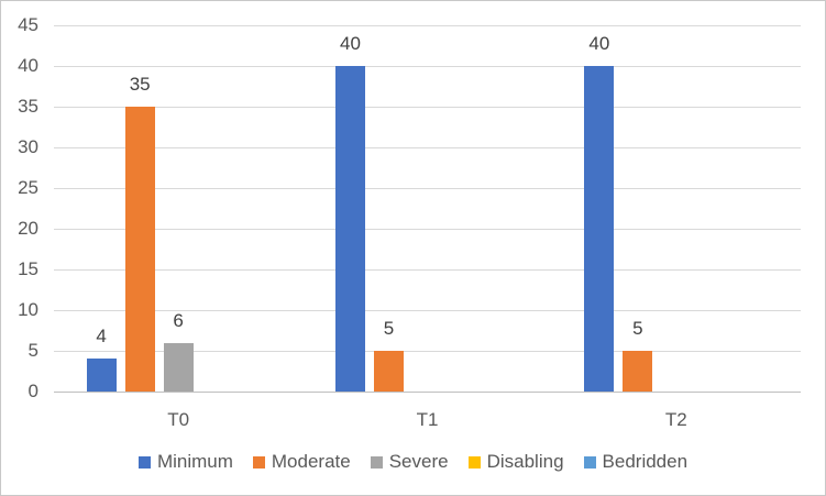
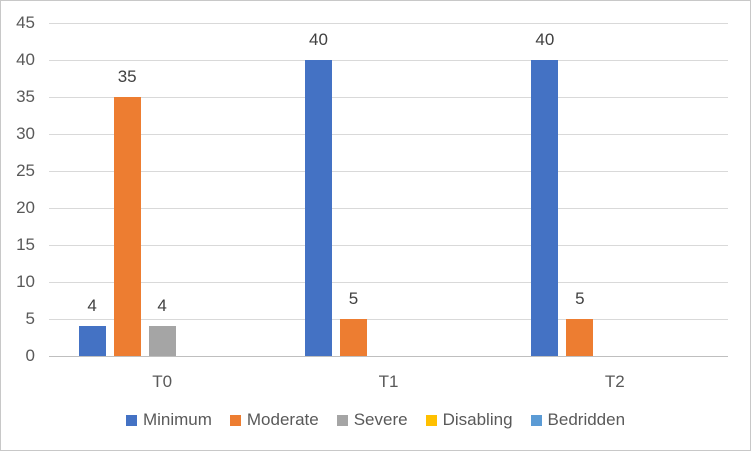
Severe/T0: 6 -> 4
